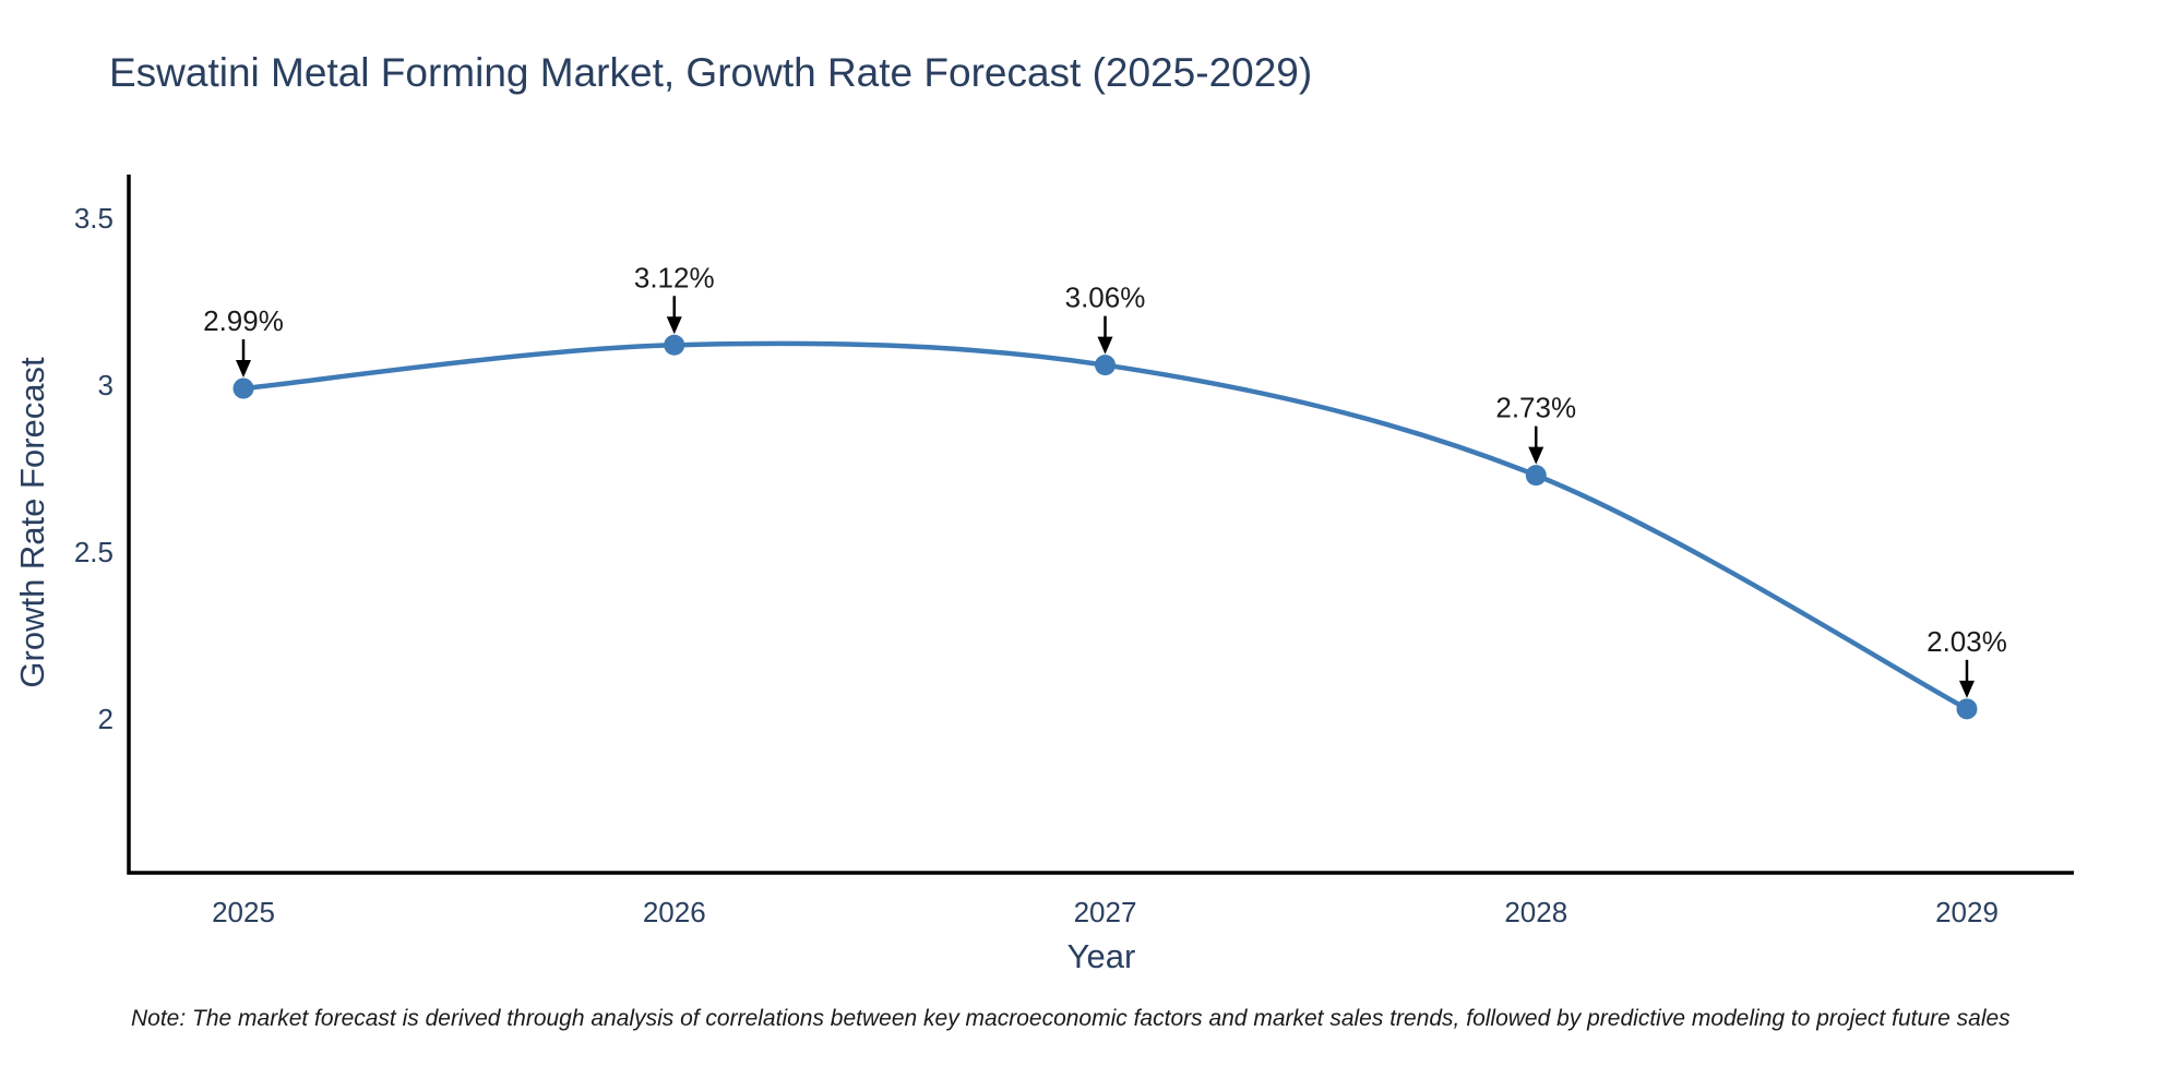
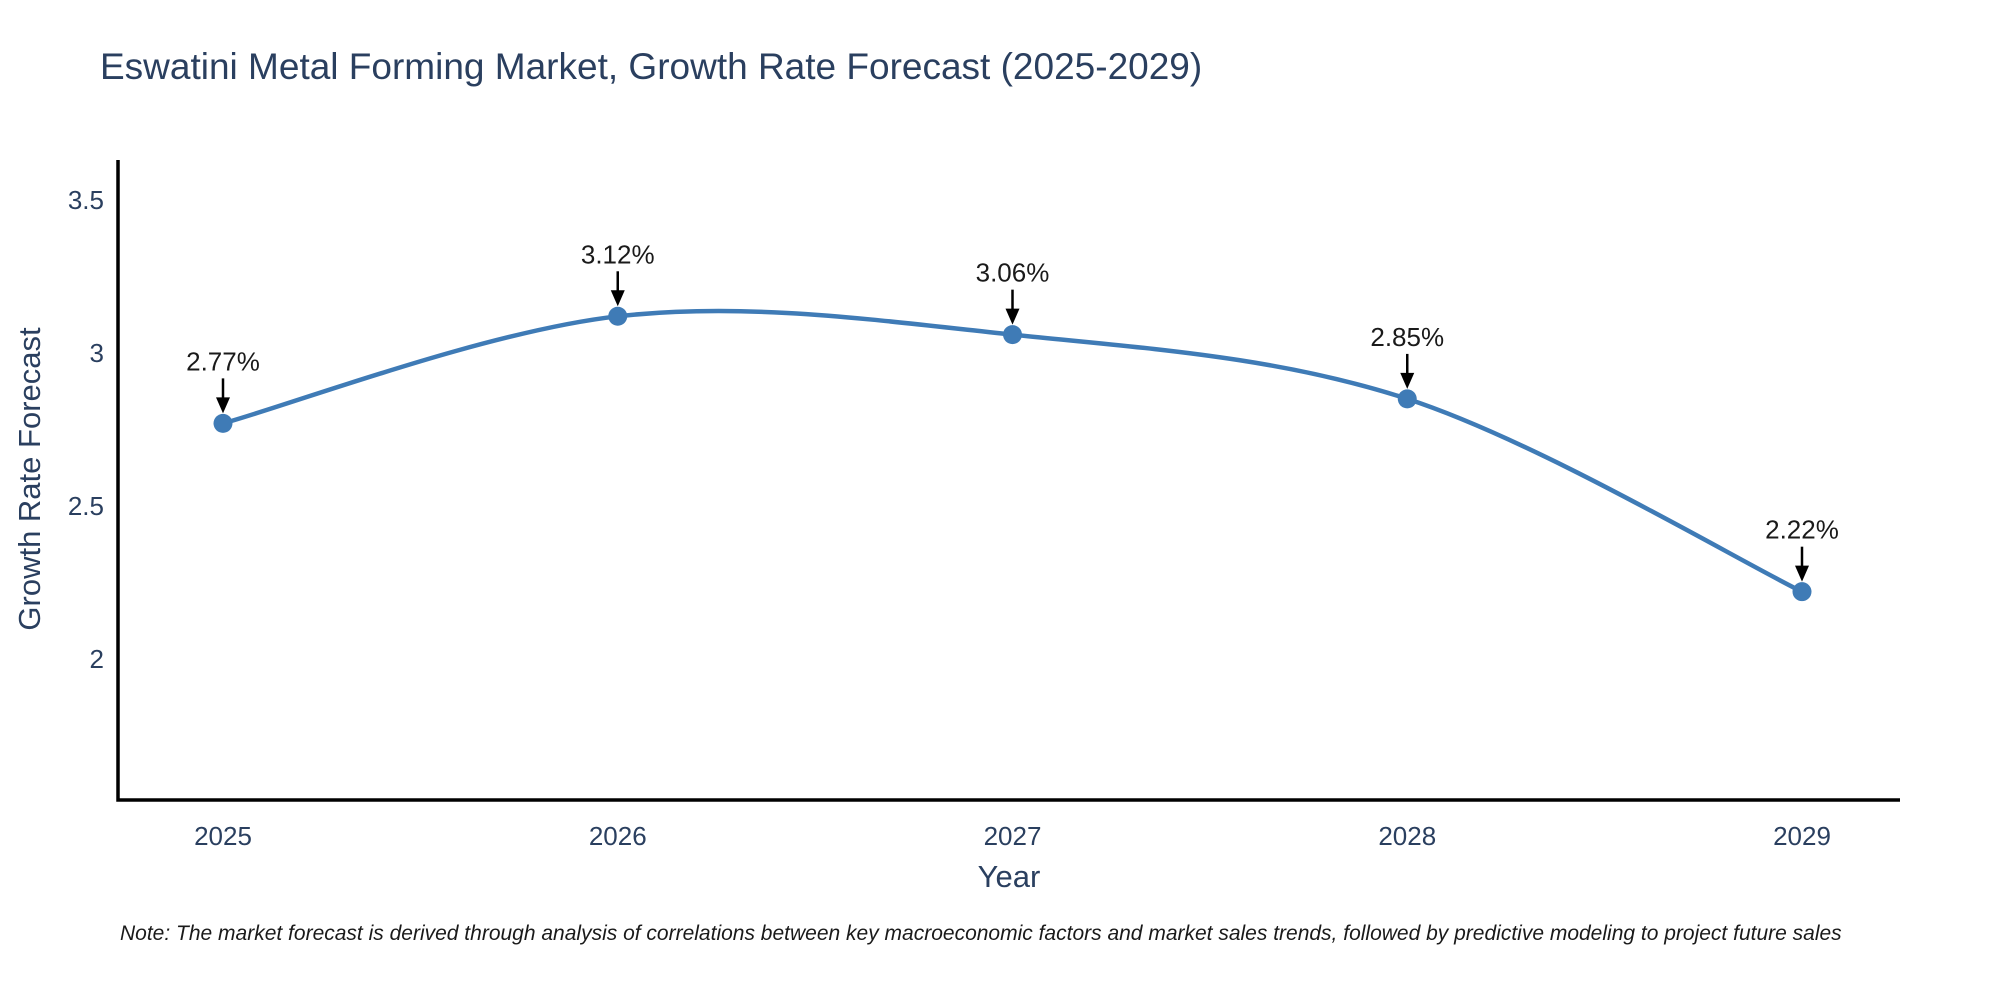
2025: 2.99% -> 2.77%
2028: 2.73% -> 2.85%
2029: 2.03% -> 2.22%
